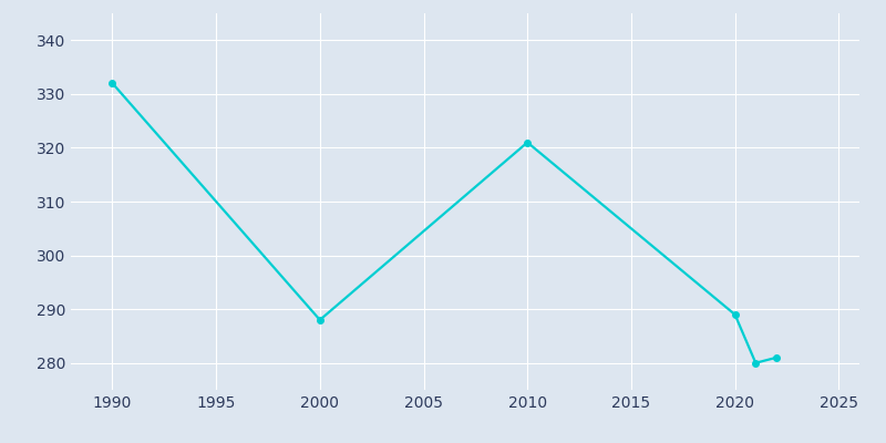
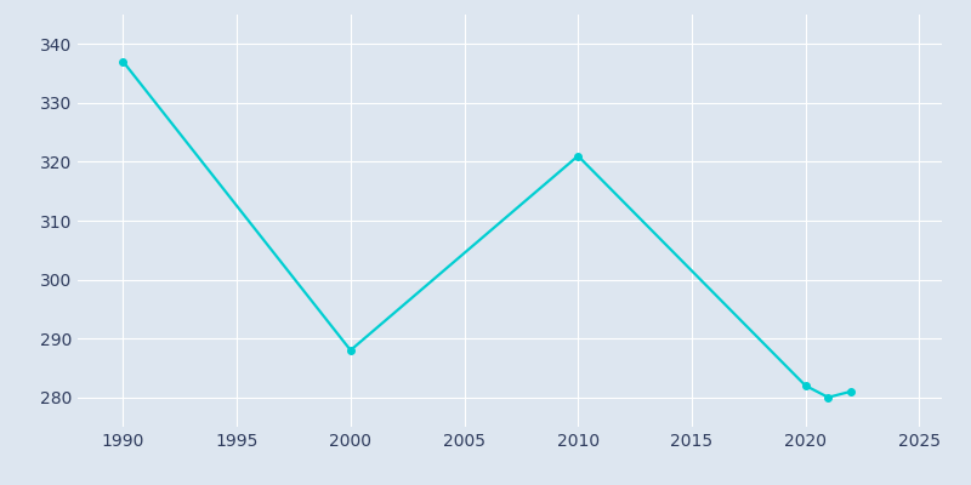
1990: 332 -> 337
2020: 289 -> 282
